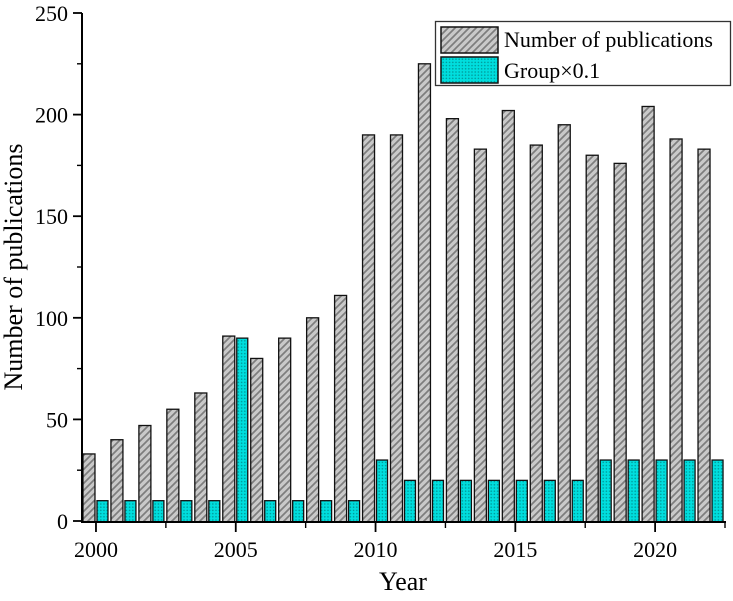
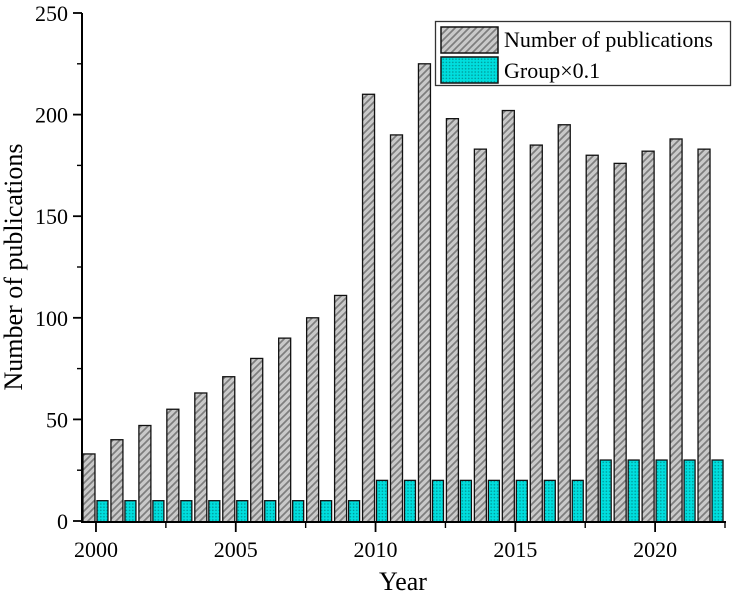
Number of publications/2005: 91 -> 71
Group×0.1/2005: 90 -> 10
Number of publications/2010: 190 -> 210
Group×0.1/2010: 30 -> 20
Number of publications/2020: 204 -> 182
